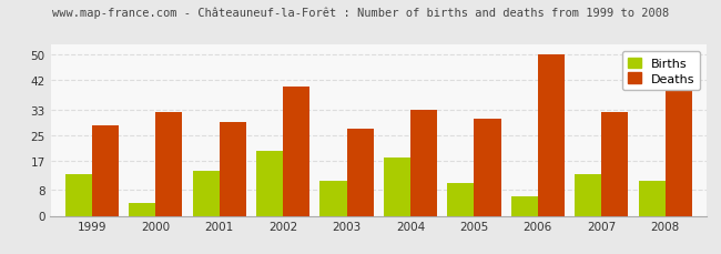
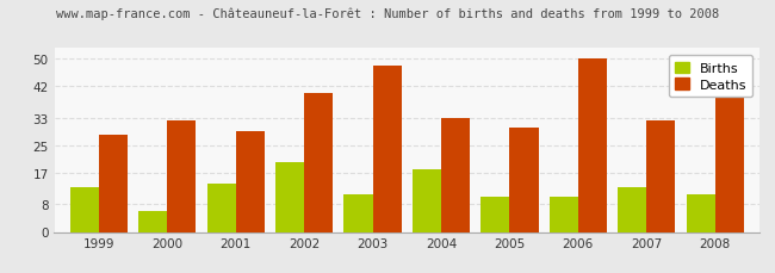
Births/2000: 4 -> 6
Deaths/2003: 27 -> 48
Births/2006: 6 -> 10
